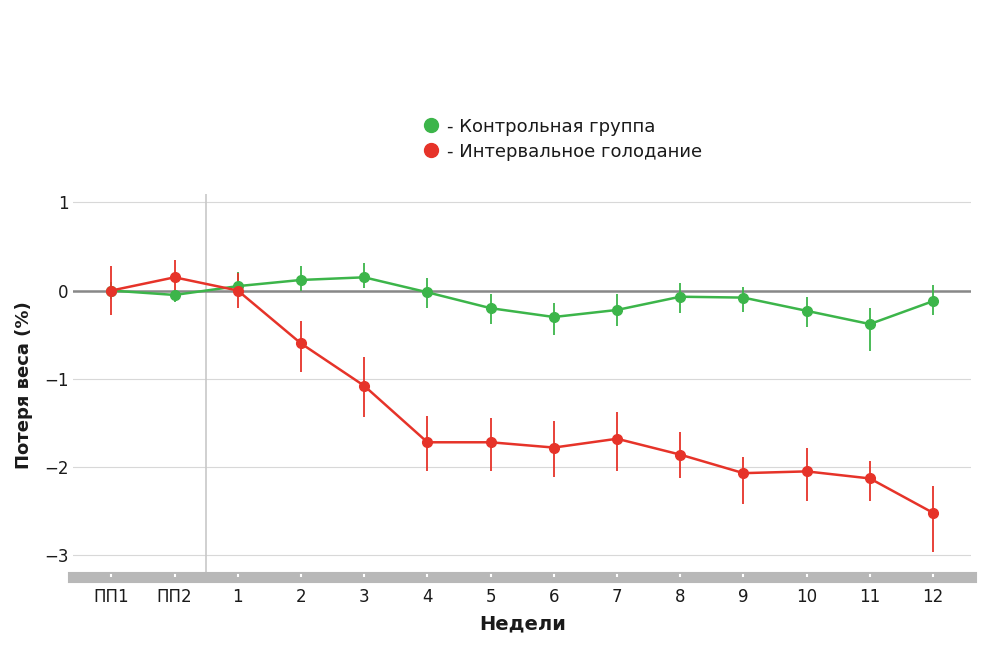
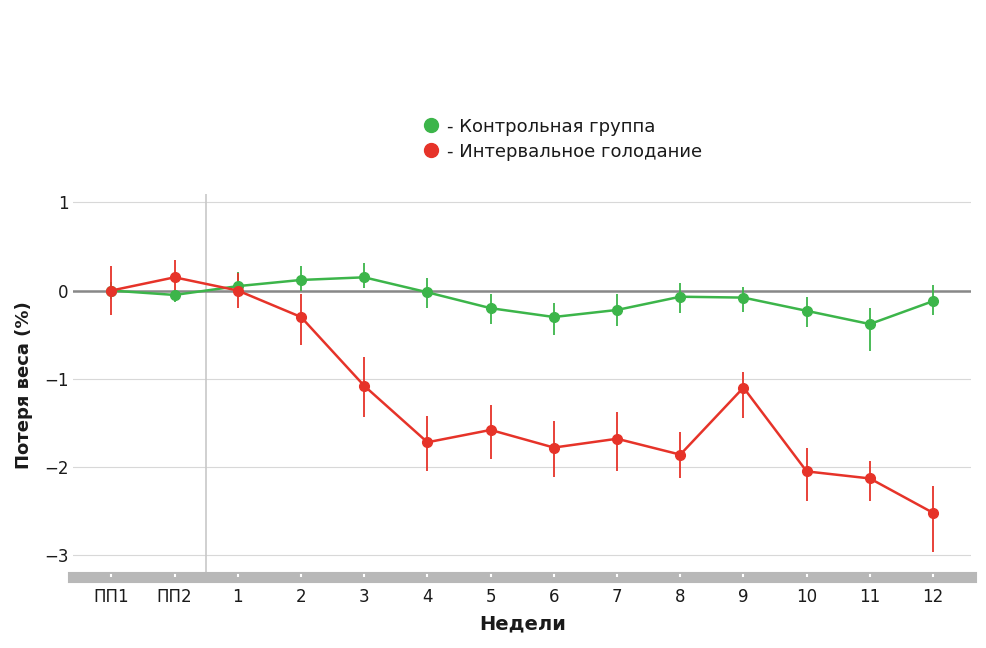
- Интервальное голодание/2: -0.60 -> -0.30
- Интервальное голодание/5: -1.72 -> -1.58
- Интервальное голодание/9: -2.07 -> -1.10
